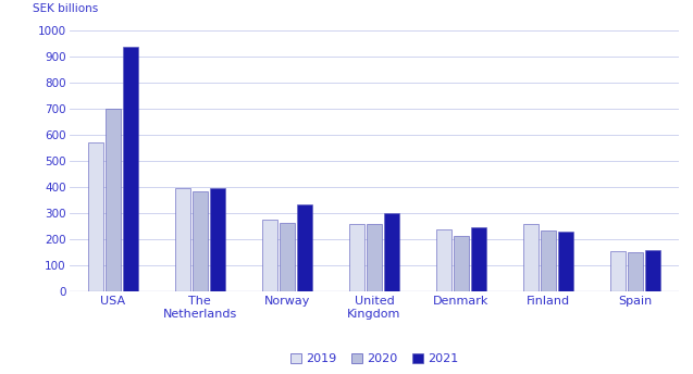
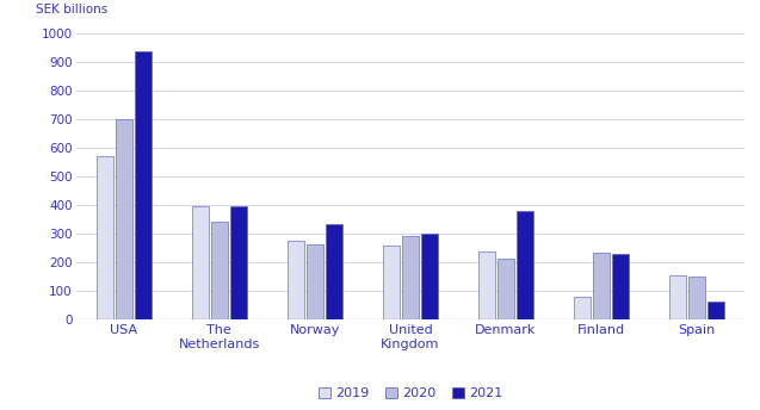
2020/The Netherlands: 385 -> 340
2020/United Kingdom: 260 -> 290
2021/Denmark: 247 -> 380
2019/Finland: 260 -> 80
2021/Spain: 160 -> 65
